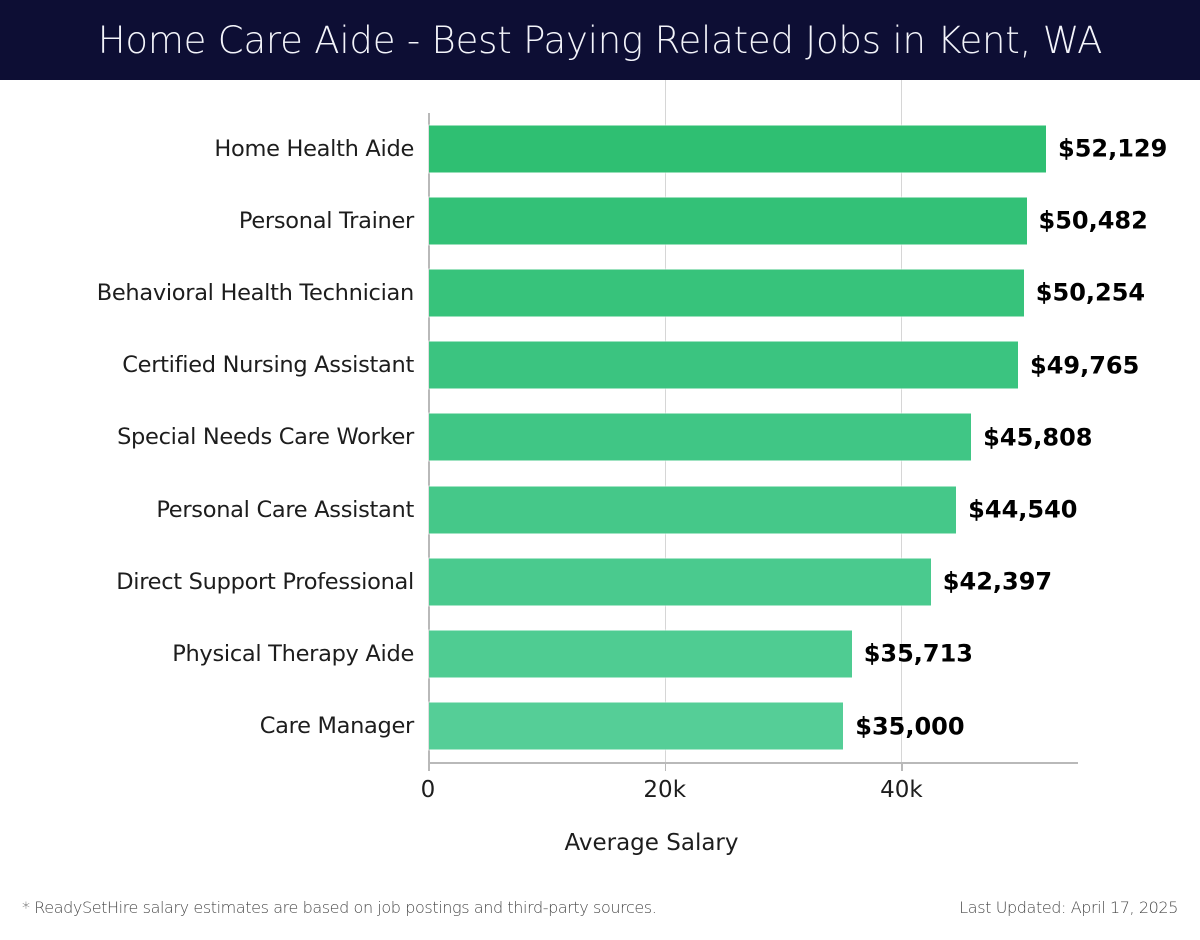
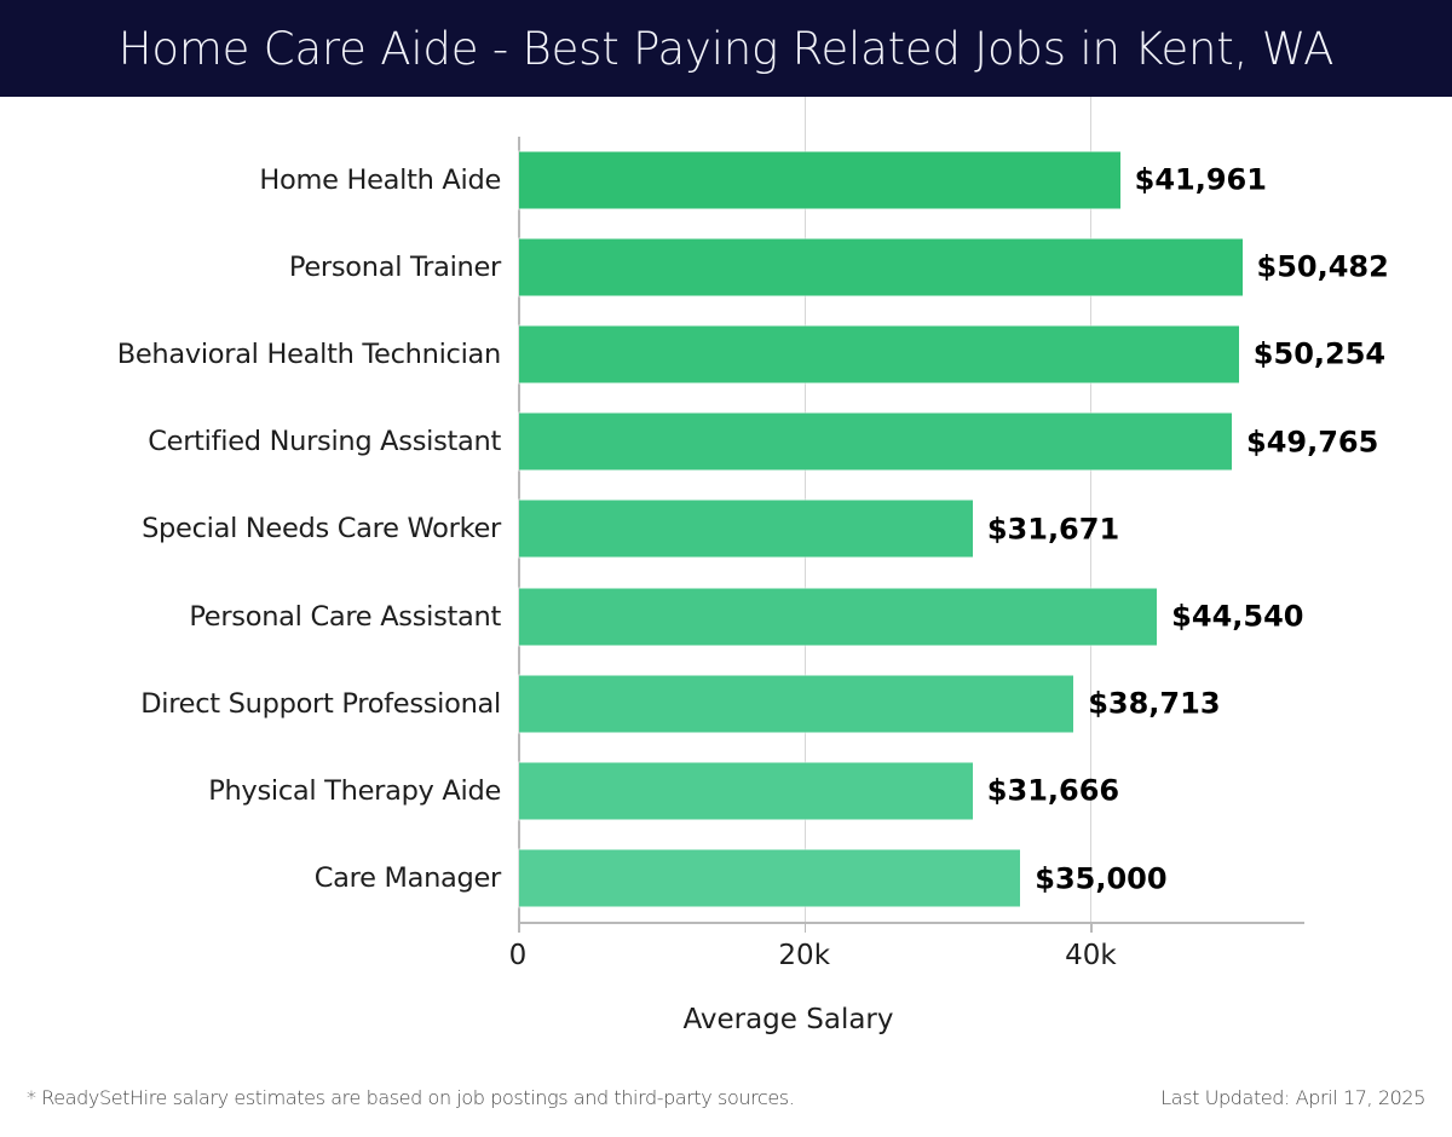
Home Health Aide: $52,129 -> $41,961
Special Needs Care Worker: $45,808 -> $31,671
Direct Support Professional: $42,397 -> $38,713
Physical Therapy Aide: $35,713 -> $31,666
